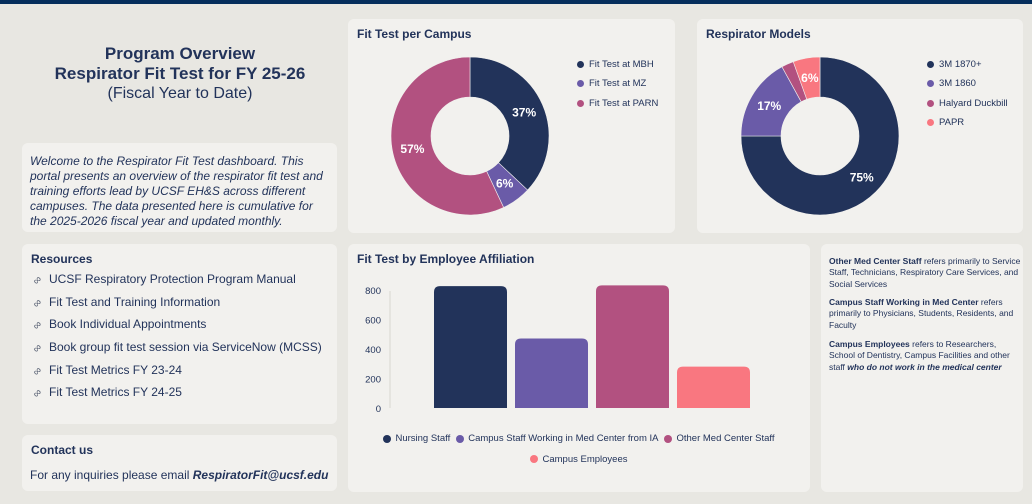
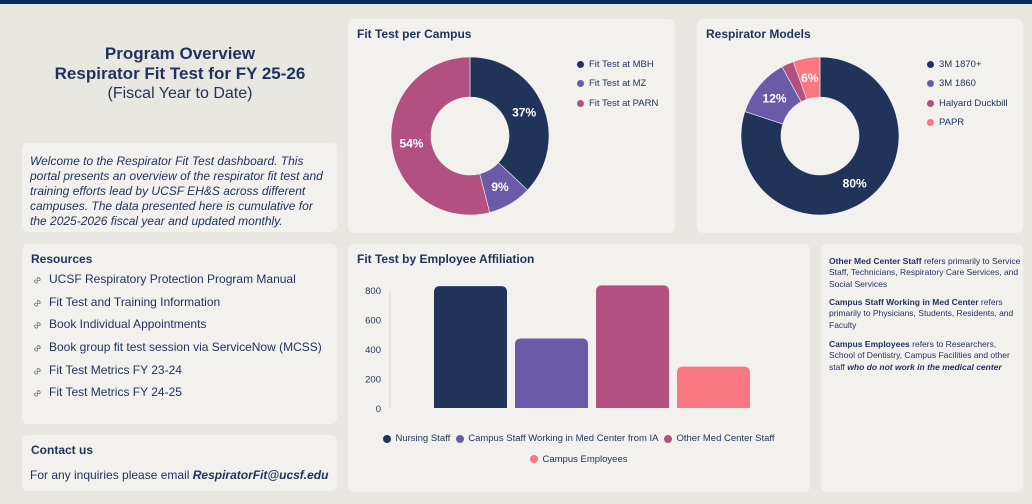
Fit Test per Campus/Fit Test at MZ: 6% -> 9%
Fit Test per Campus/Fit Test at PARN: 57% -> 54%
Respirator Models/3M 1870+: 75% -> 80%
Respirator Models/3M 1860: 17% -> 12%
